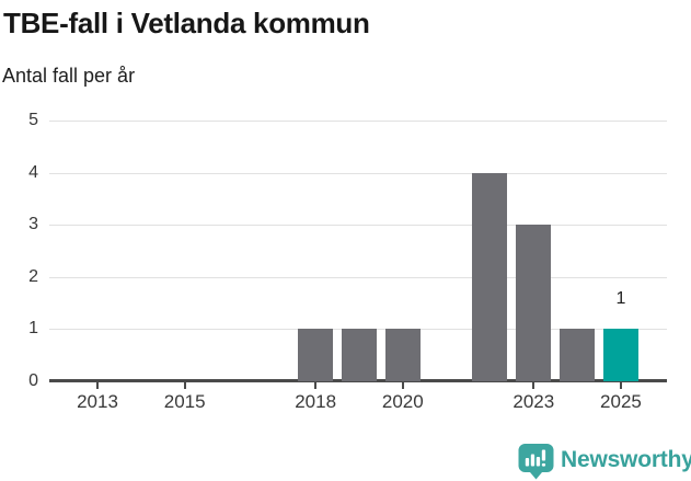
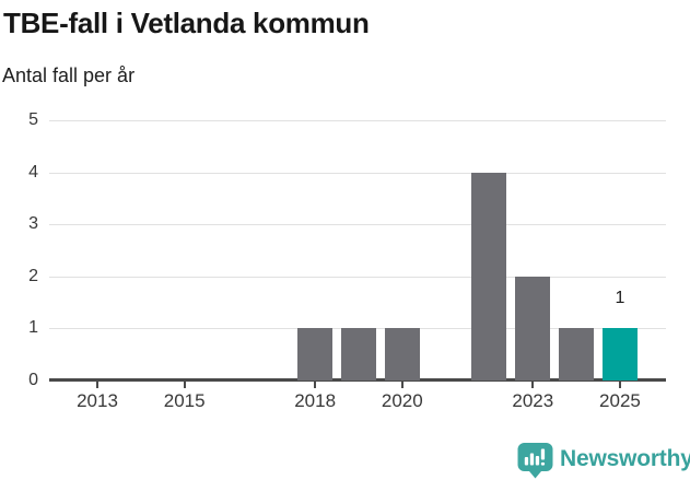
2023: 3 -> 2
